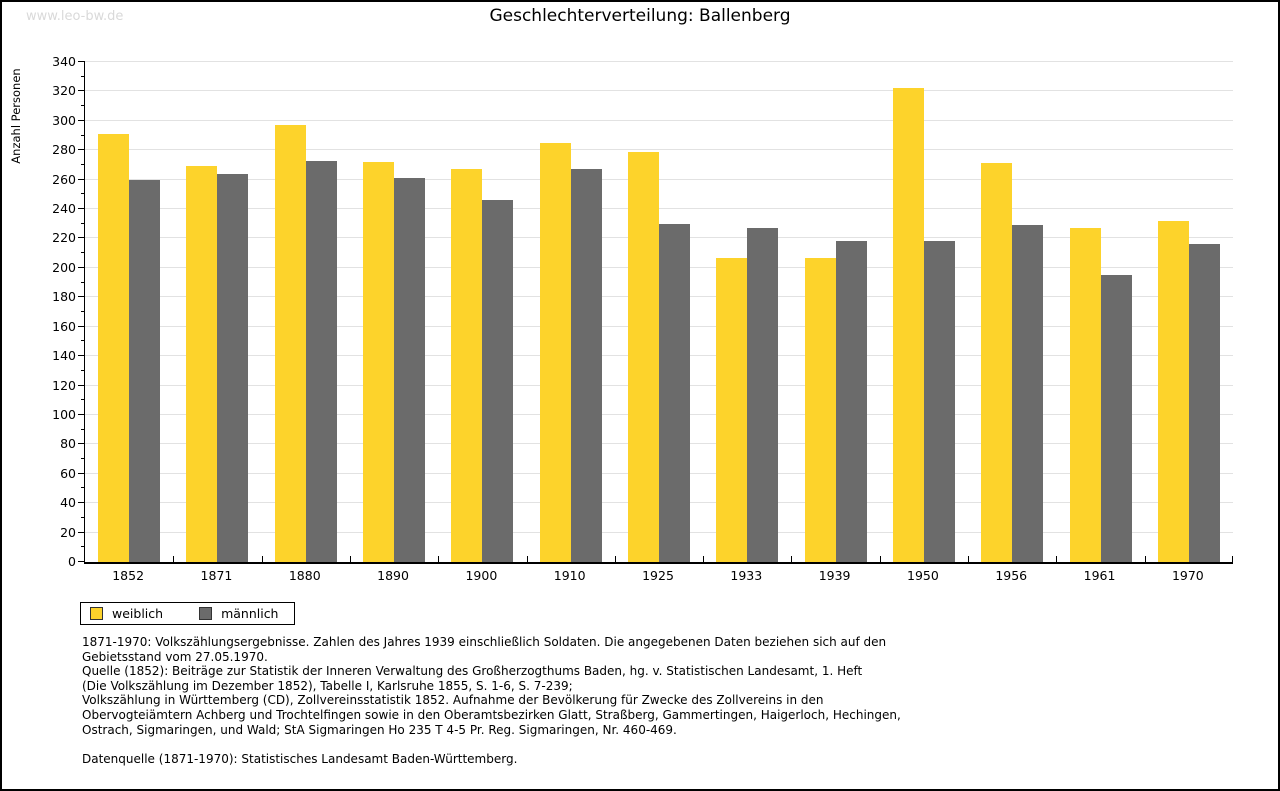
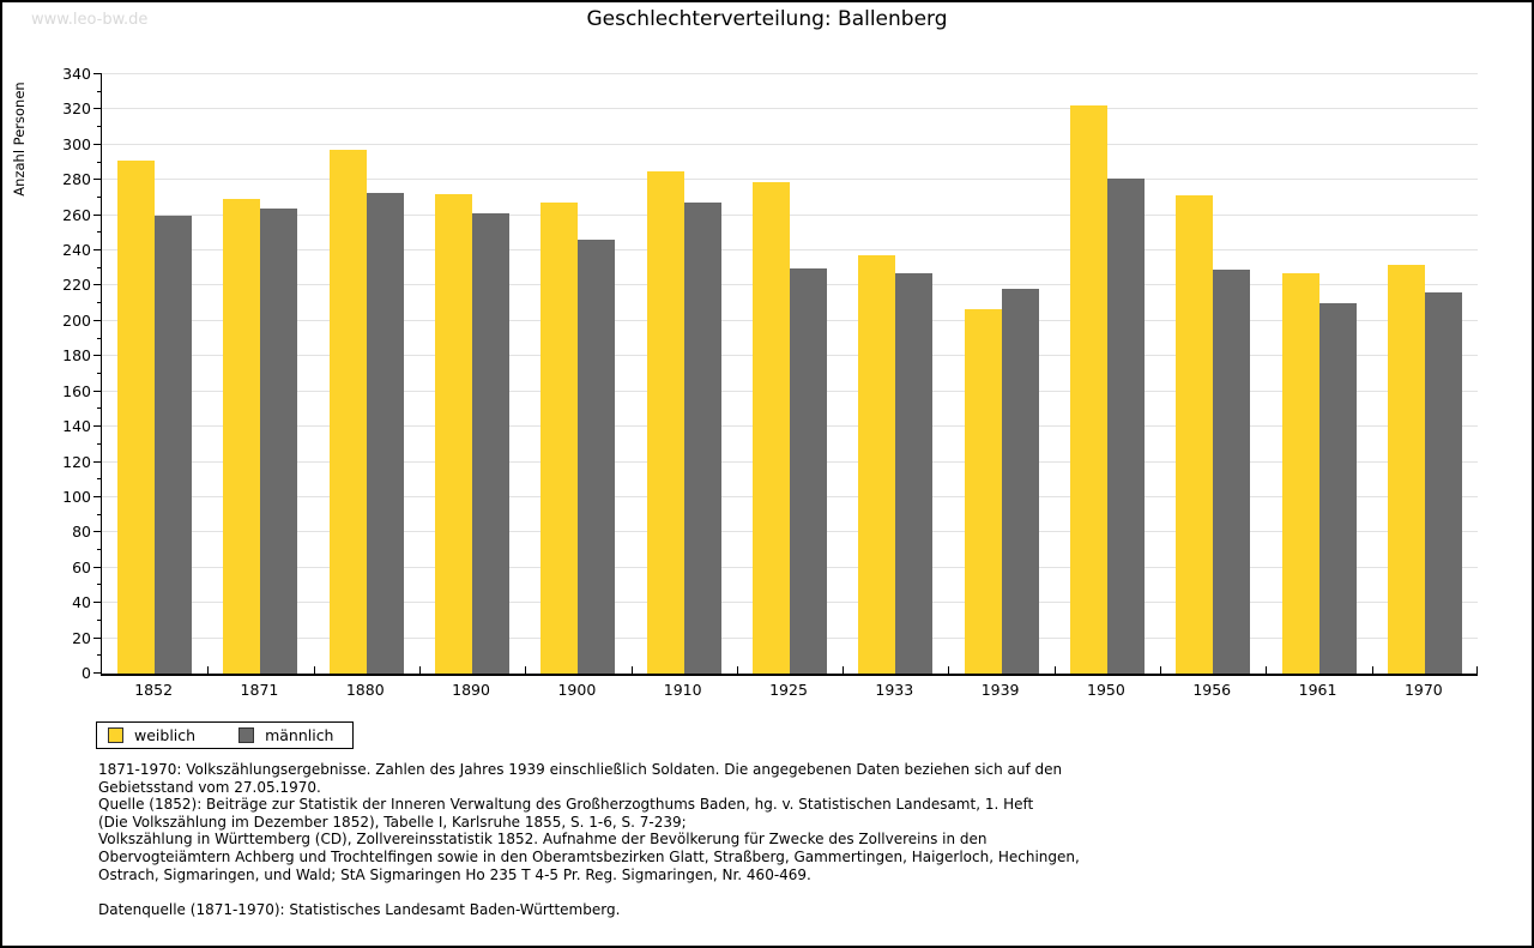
weiblich/1933: 207 -> 237
männlich/1950: 218 -> 281
männlich/1961: 195 -> 210
